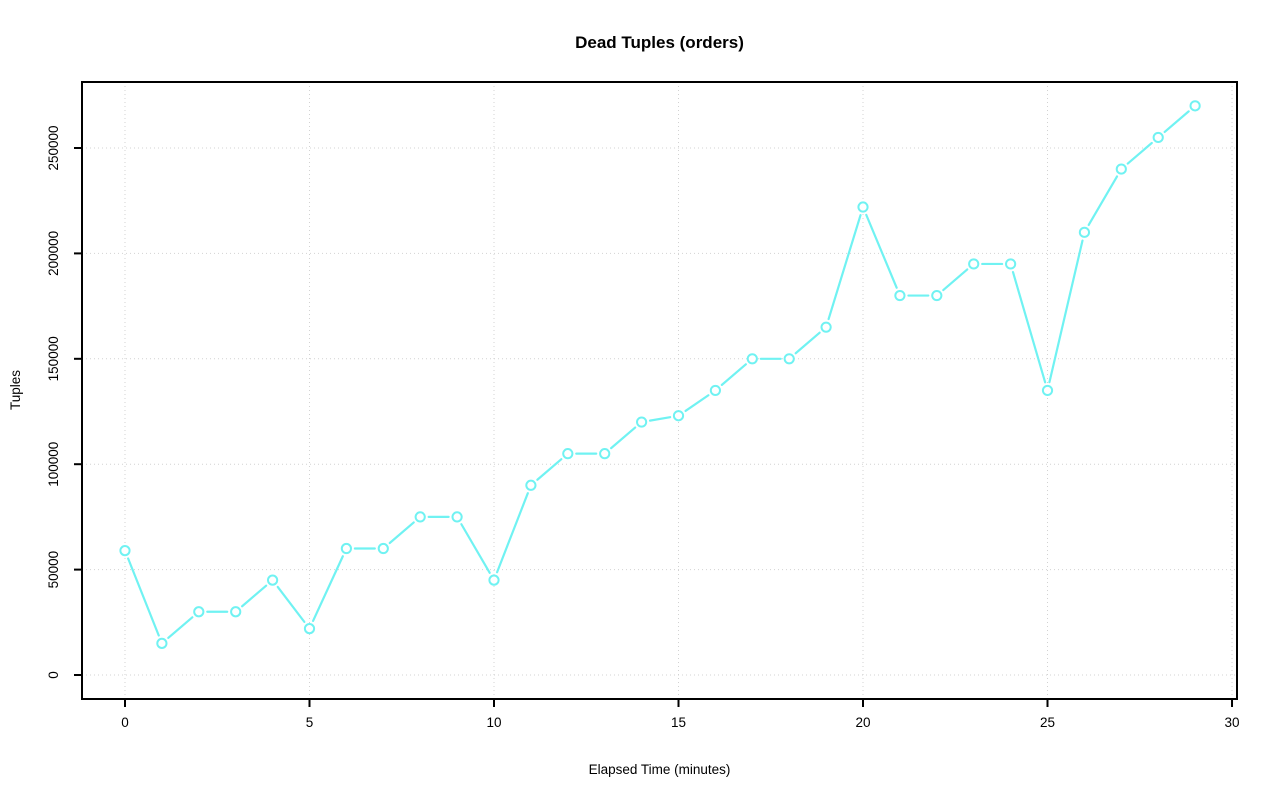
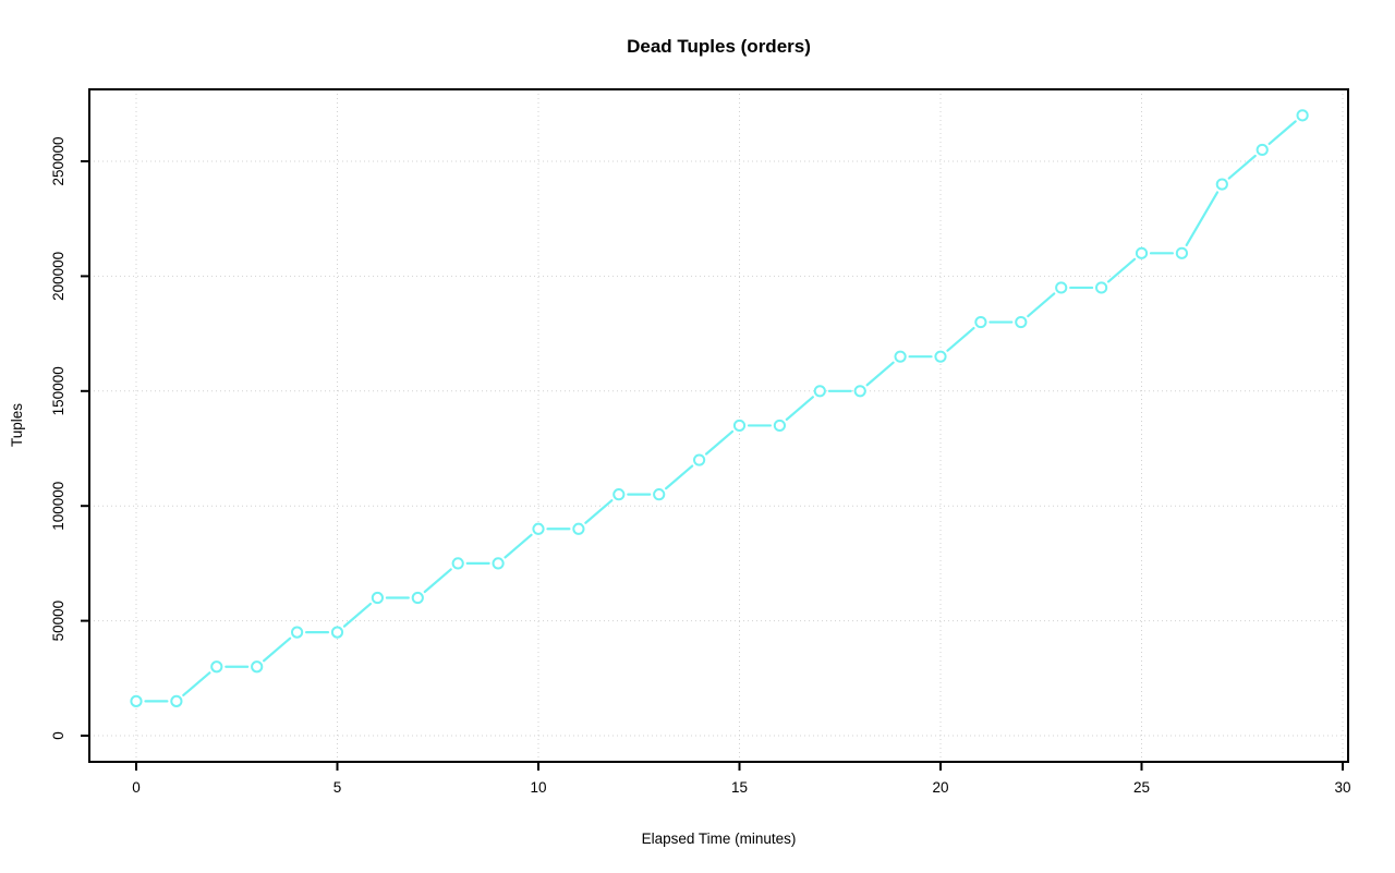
0: 59000 -> 15000
5: 22000 -> 45000
10: 45000 -> 90000
15: 123000 -> 135000
20: 222000 -> 165000
25: 135000 -> 210000
